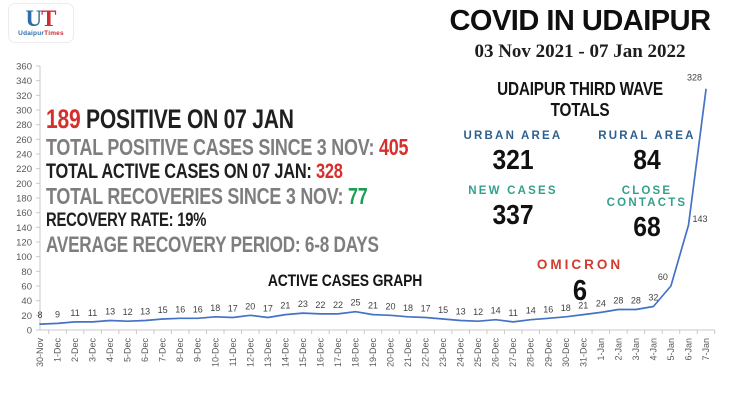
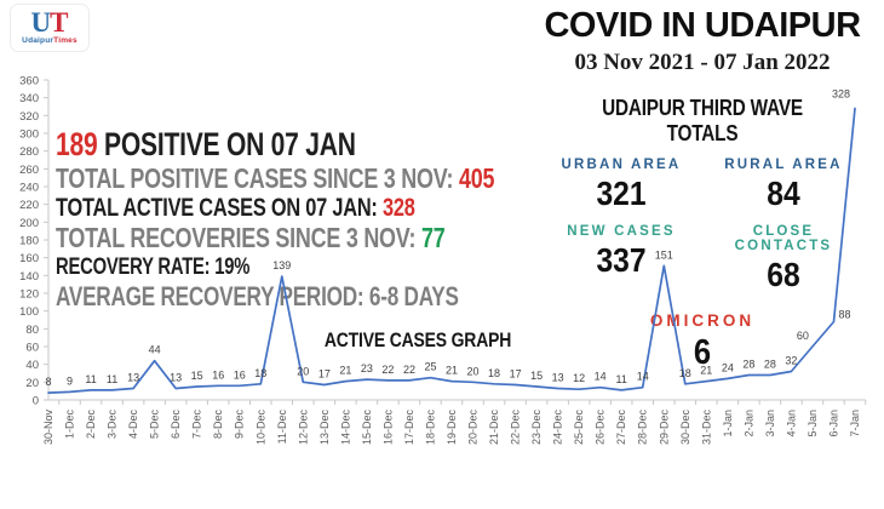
5-Dec: 12 -> 44
11-Dec: 17 -> 139
29-Dec: 16 -> 151
6-Jan: 143 -> 88
